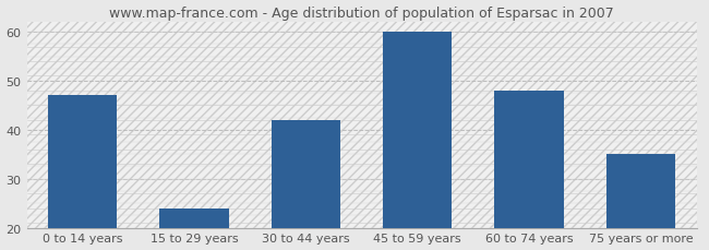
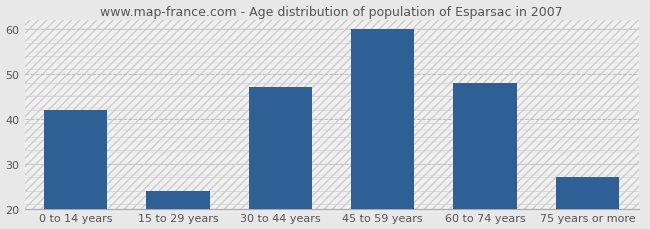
0 to 14 years: 47 -> 42
30 to 44 years: 42 -> 47
75 years or more: 35 -> 27
